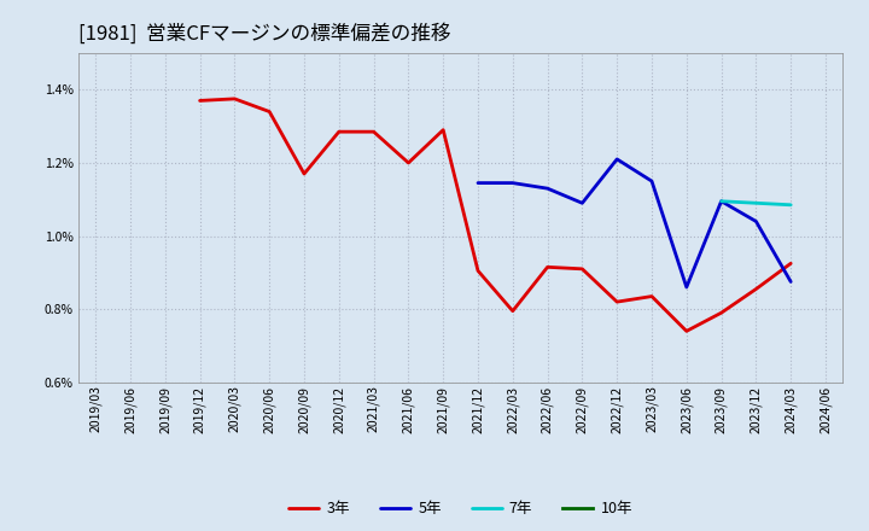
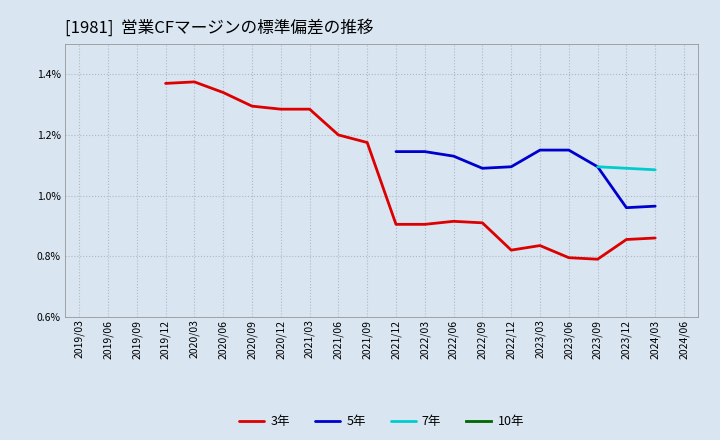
3年/2020/09: 1.170% -> 1.295%
3年/2021/09: 1.290% -> 1.175%
3年/2022/03: 0.795% -> 0.905%
5年/2022/12: 1.210% -> 1.095%
3年/2023/06: 0.740% -> 0.795%
5年/2023/06: 0.860% -> 1.150%
5年/2023/12: 1.040% -> 0.960%
3年/2024/03: 0.925% -> 0.860%
5年/2024/03: 0.875% -> 0.965%
